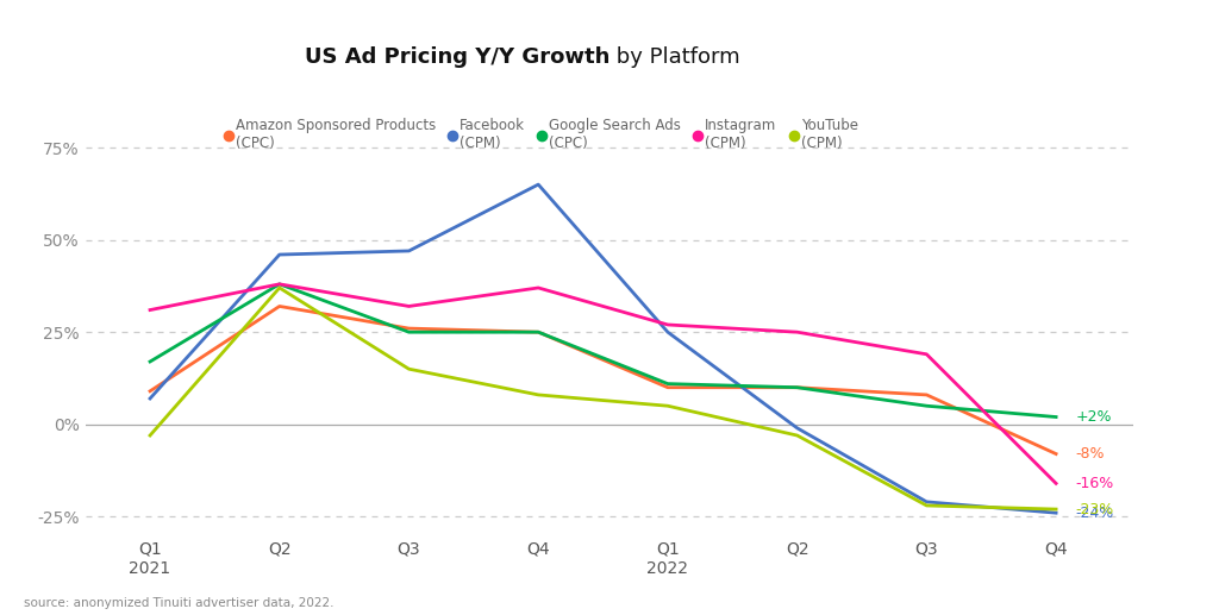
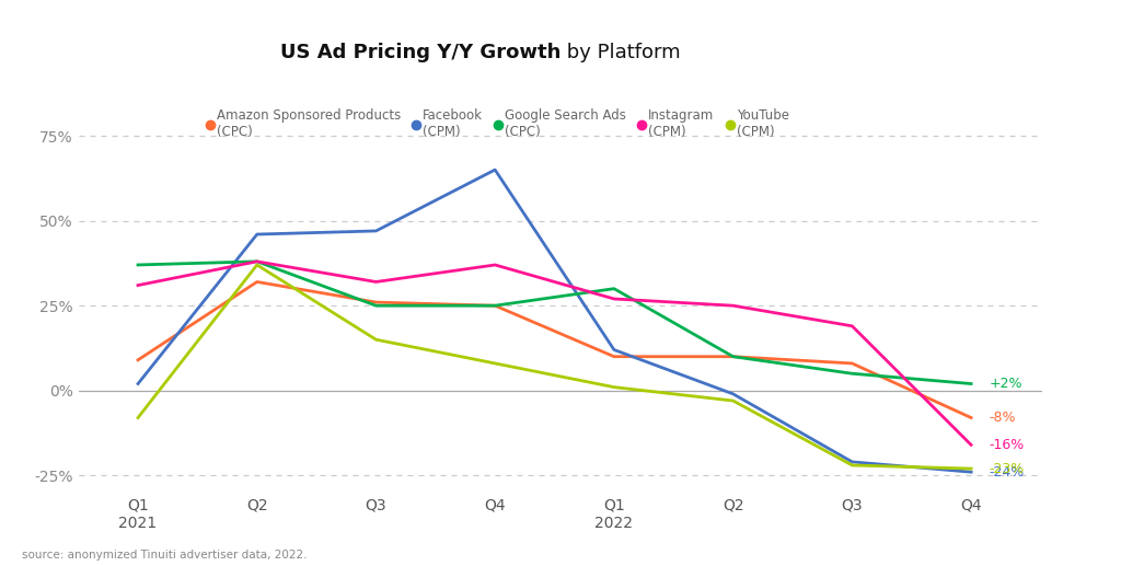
Facebook (CPM)/Q1 2021: 7% -> 2%
Google Search Ads (CPC)/Q1 2021: 17% -> 37%
YouTube (CPM)/Q1 2021: -3% -> -8%
Facebook (CPM)/Q1 2022: 25% -> 12%
Google Search Ads (CPC)/Q1 2022: 11% -> 30%
YouTube (CPM)/Q1 2022: 5% -> 1%
